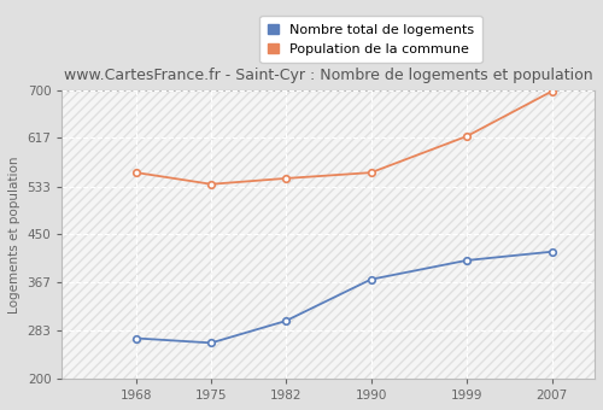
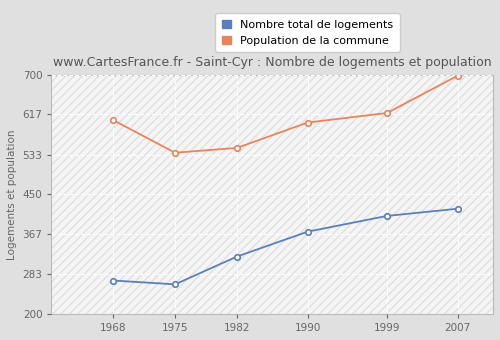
Population de la commune/1968: 557 -> 605
Nombre total de logements/1982: 300 -> 320
Population de la commune/1990: 557 -> 600
